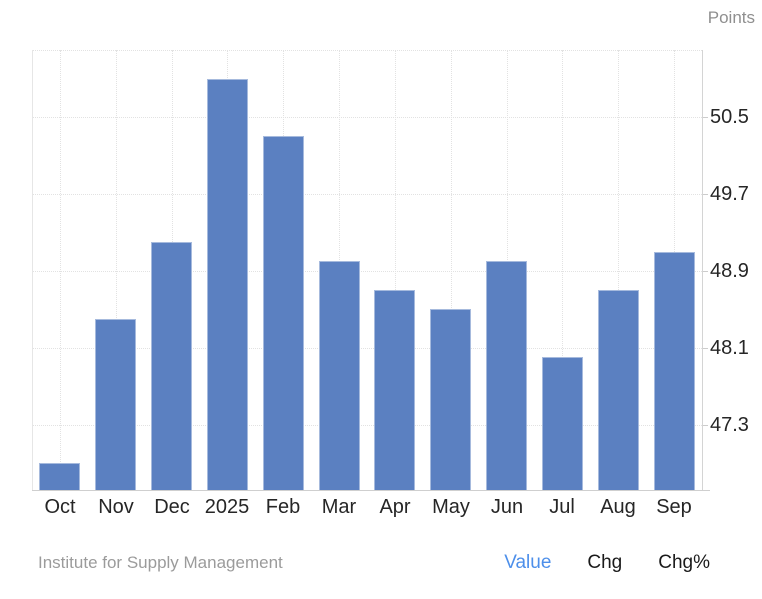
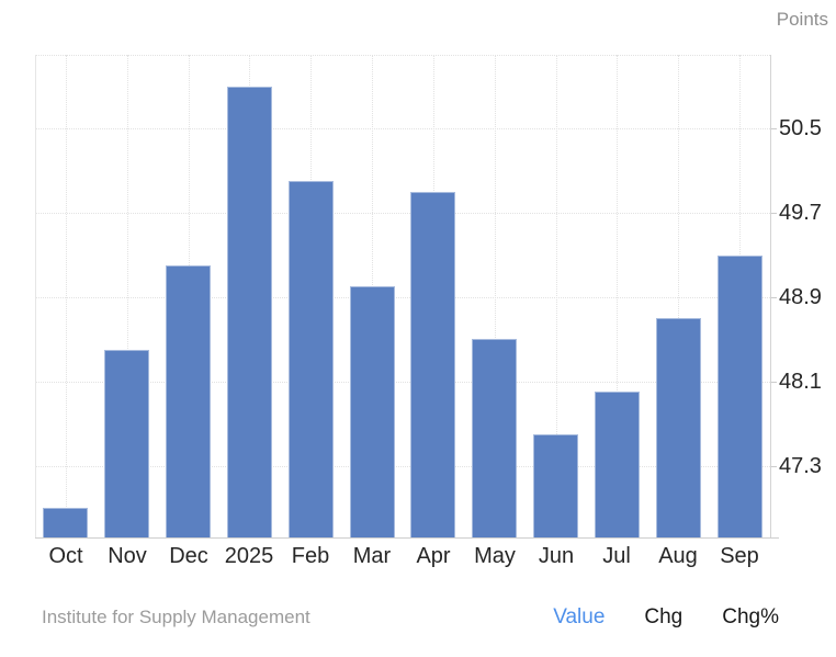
Feb: 50.3 -> 50.0
Apr: 48.7 -> 49.9
Jun: 49.0 -> 47.6
Sep: 49.1 -> 49.3
